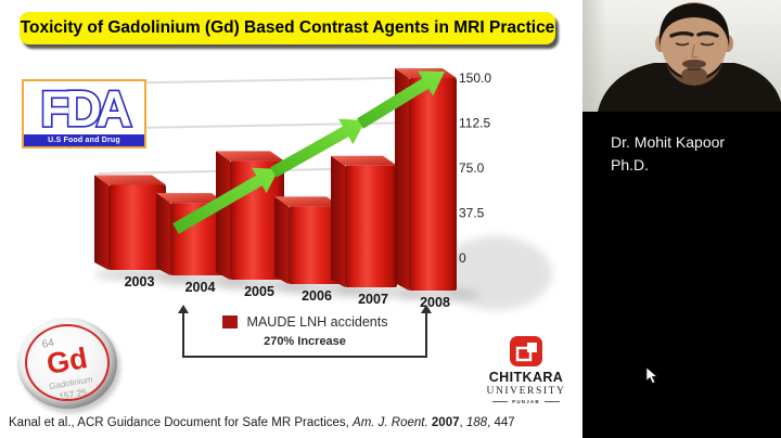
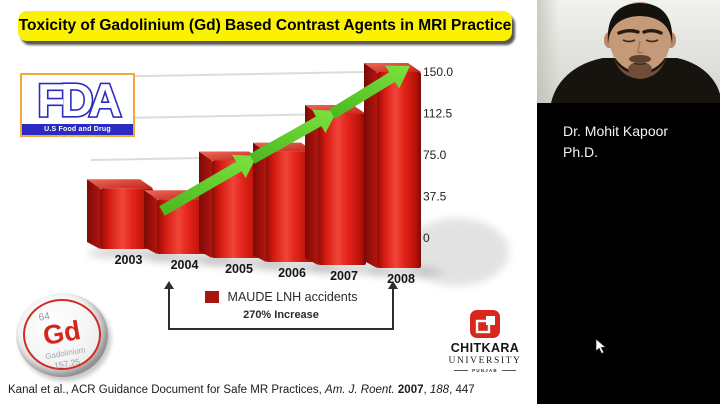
2003: 61 -> 45
2004: 46 -> 35
2005: 81 -> 70
2006: 43 -> 78
2007: 77 -> 112
